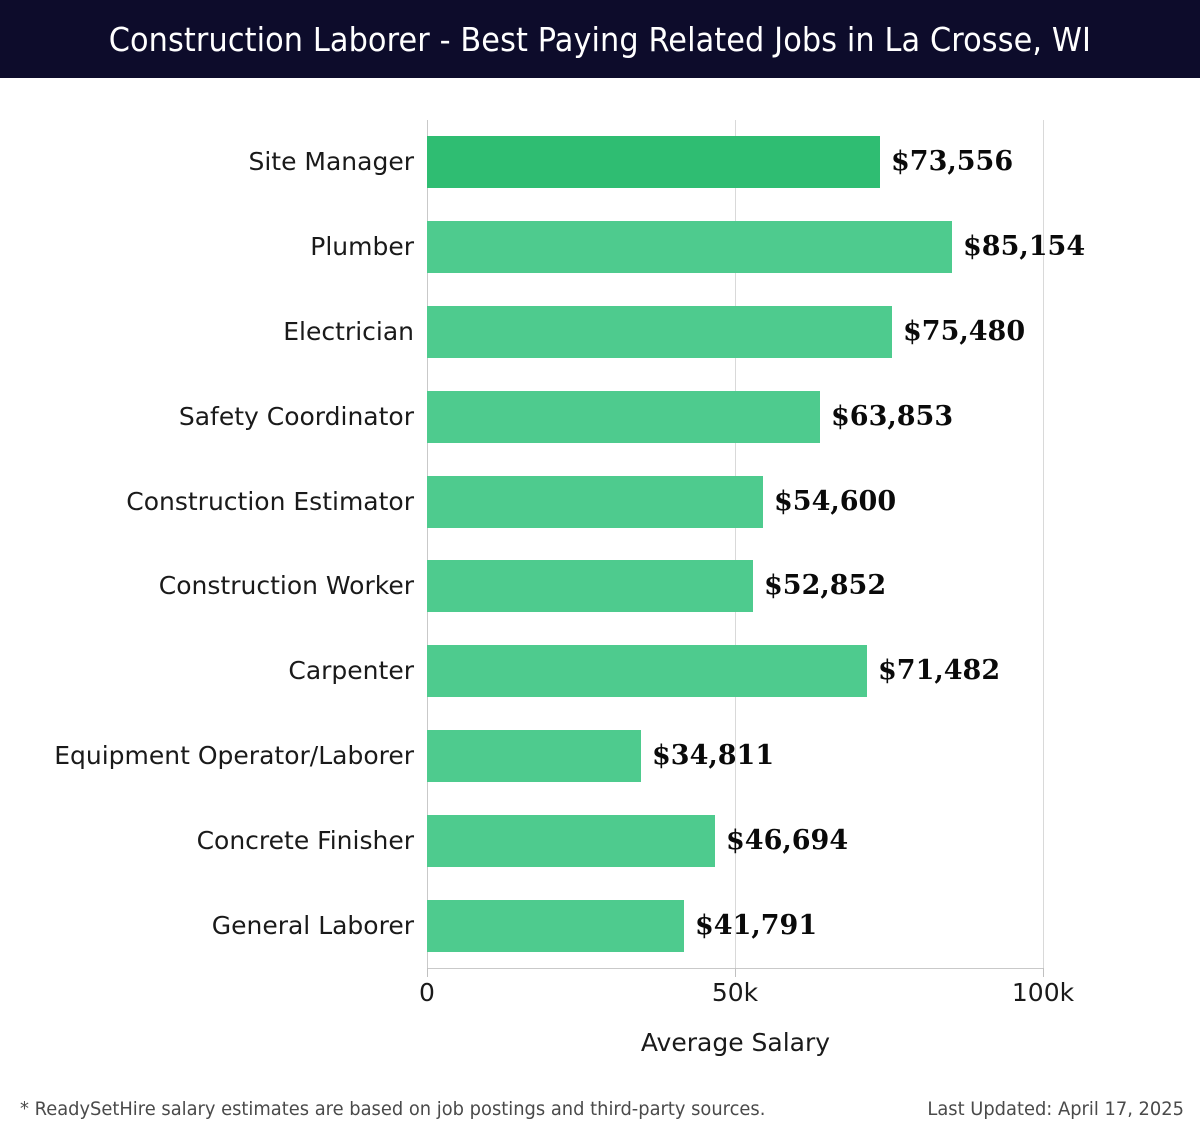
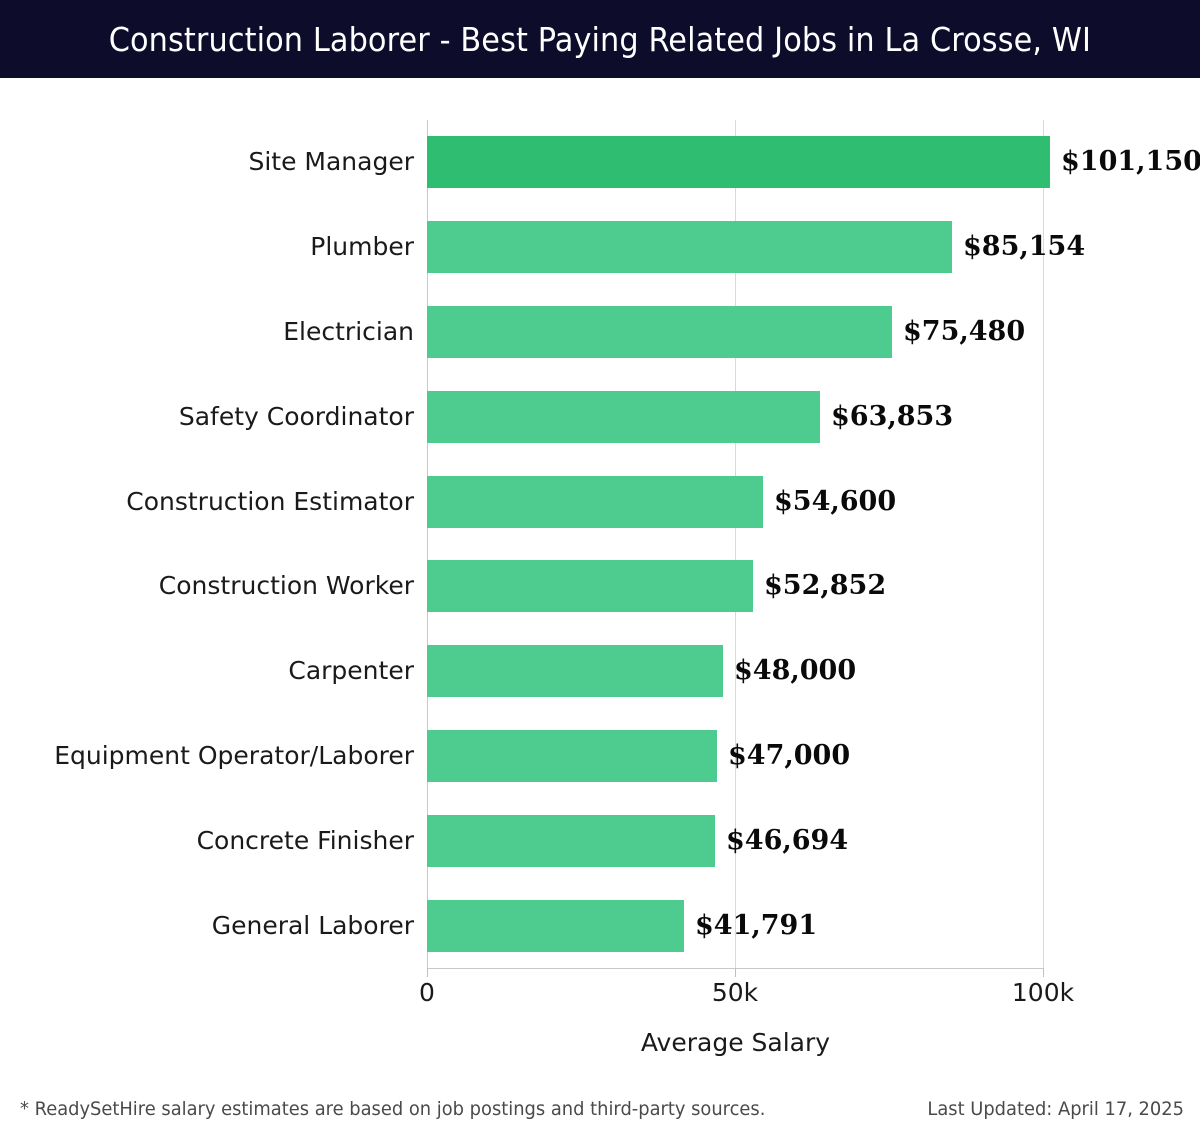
Site Manager: $73,556 -> $101,150
Carpenter: $71,482 -> $48,000
Equipment Operator/Laborer: $34,811 -> $47,000
